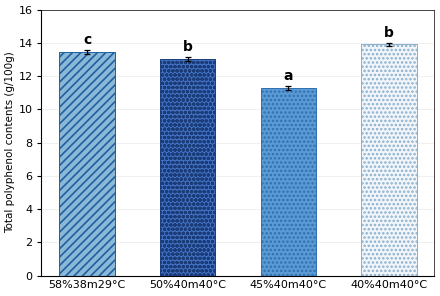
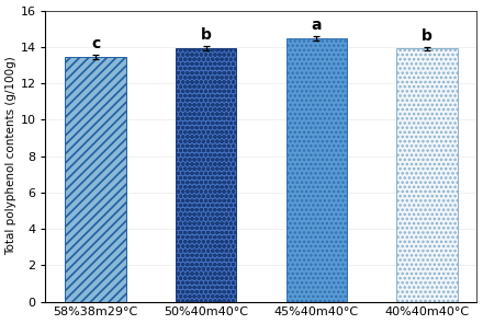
50%40m40°C: 13.0 -> 13.9
45%40m40°C: 11.3 -> 14.4
